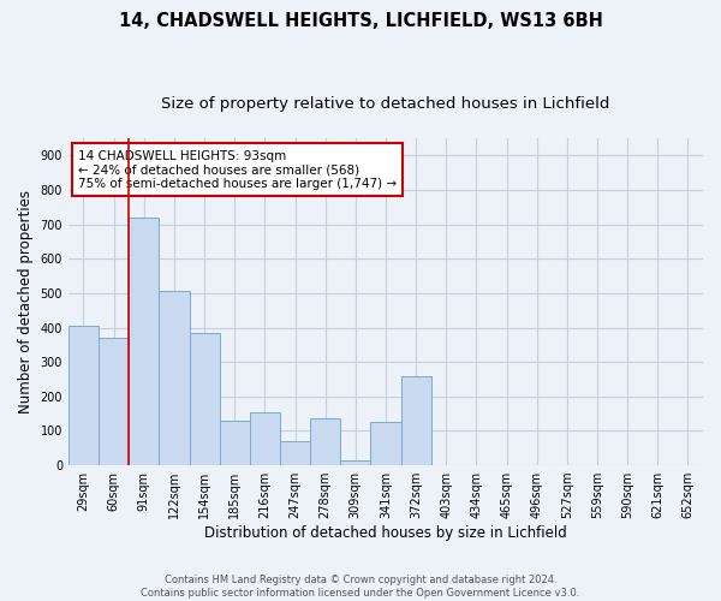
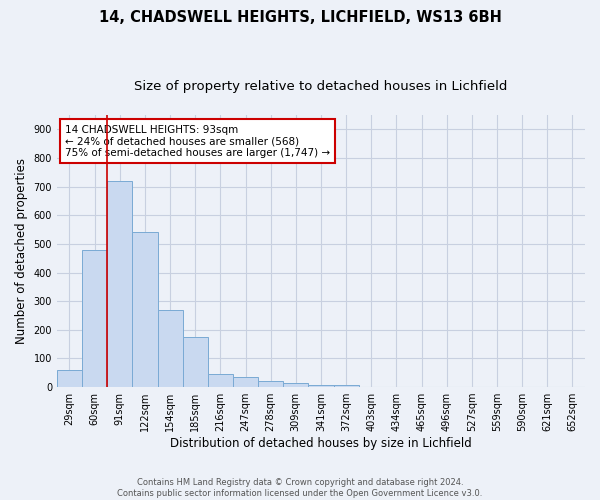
29sqm: 405 -> 60
60sqm: 370 -> 480
122sqm: 505 -> 540
154sqm: 385 -> 270
185sqm: 130 -> 175
216sqm: 155 -> 47
247sqm: 70 -> 35
278sqm: 135 -> 20
341sqm: 125 -> 8
372sqm: 260 -> 8
